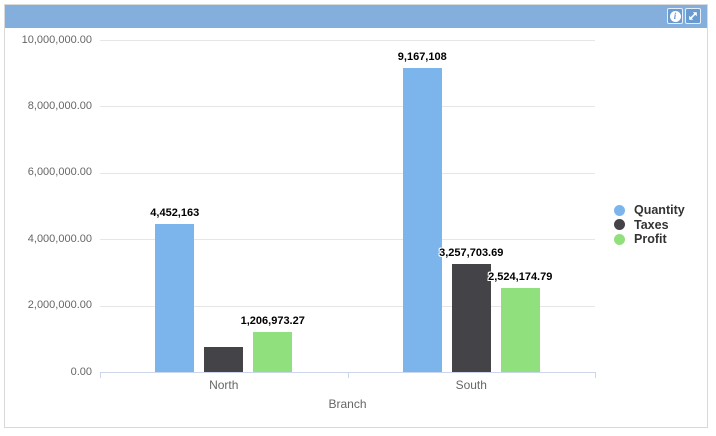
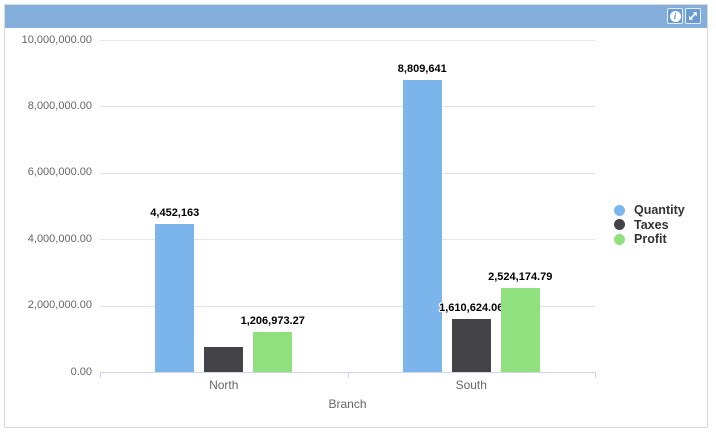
Quantity/South: 9,167,108 -> 8,809,641
Taxes/South: 3,257,703.69 -> 1,610,624.06
